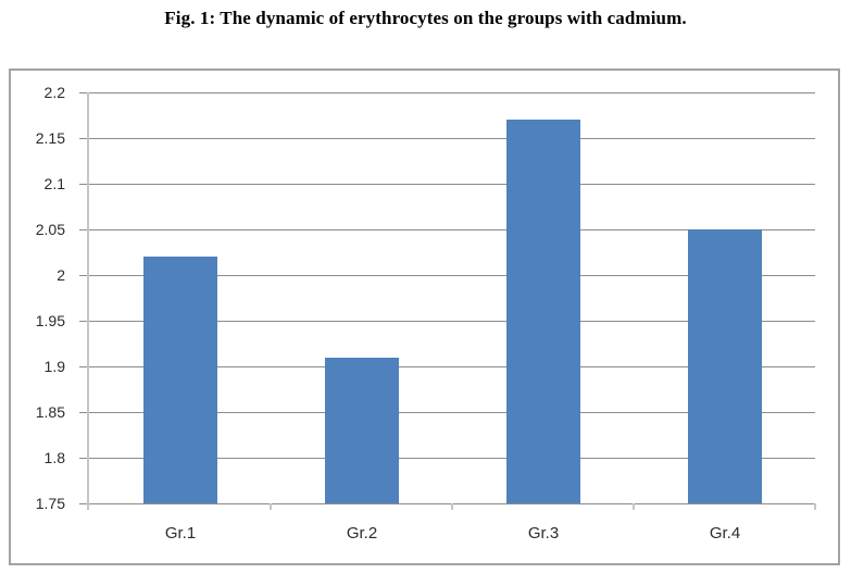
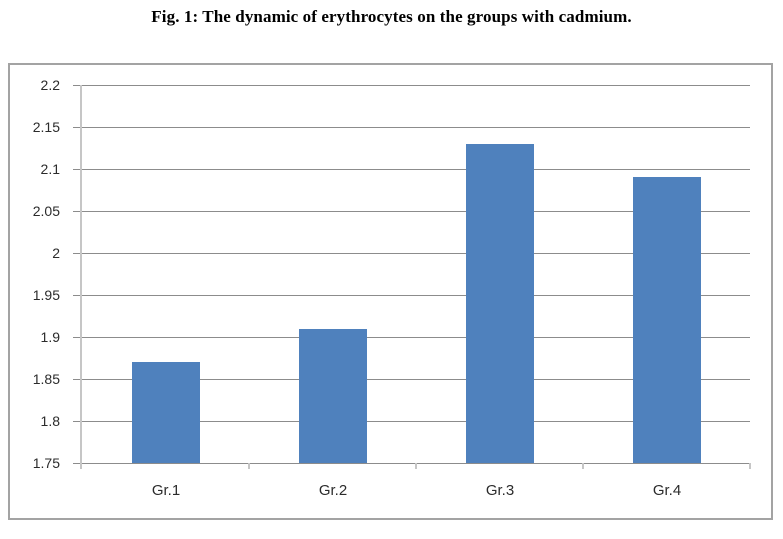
Gr.1: 2.02 -> 1.87
Gr.3: 2.17 -> 2.13
Gr.4: 2.05 -> 2.09
